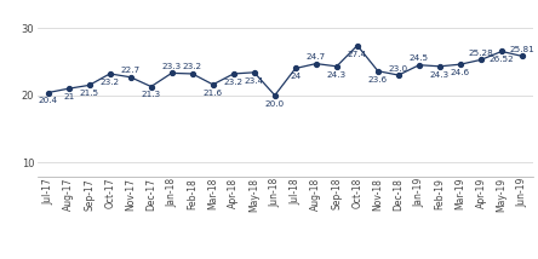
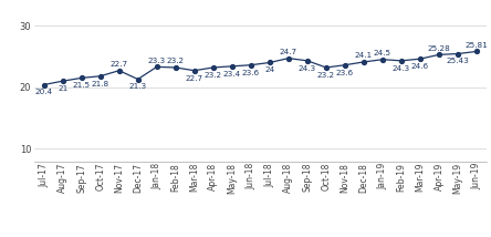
Oct-17: 23.2 -> 21.8
Mar-18: 21.6 -> 22.7
Jun-18: 20.0 -> 23.6
Oct-18: 27.4 -> 23.2
Dec-18: 23.0 -> 24.1
May-19: 26.52 -> 25.43
